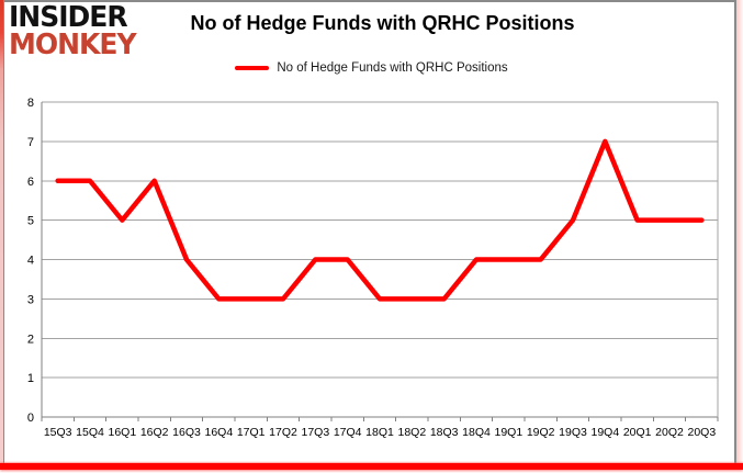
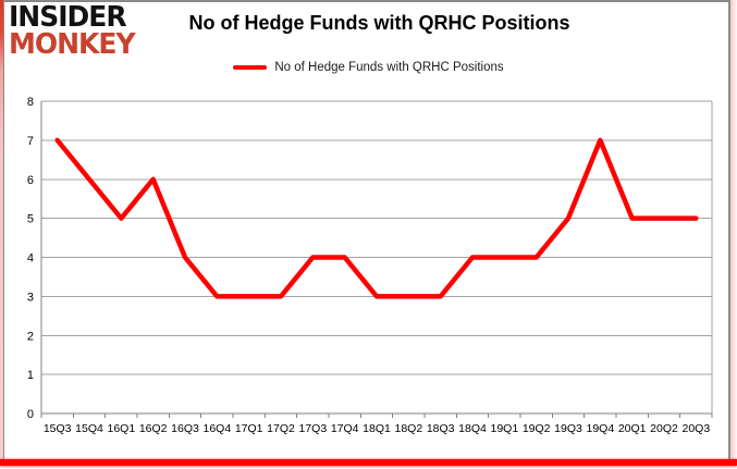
15Q3: 6 -> 7
